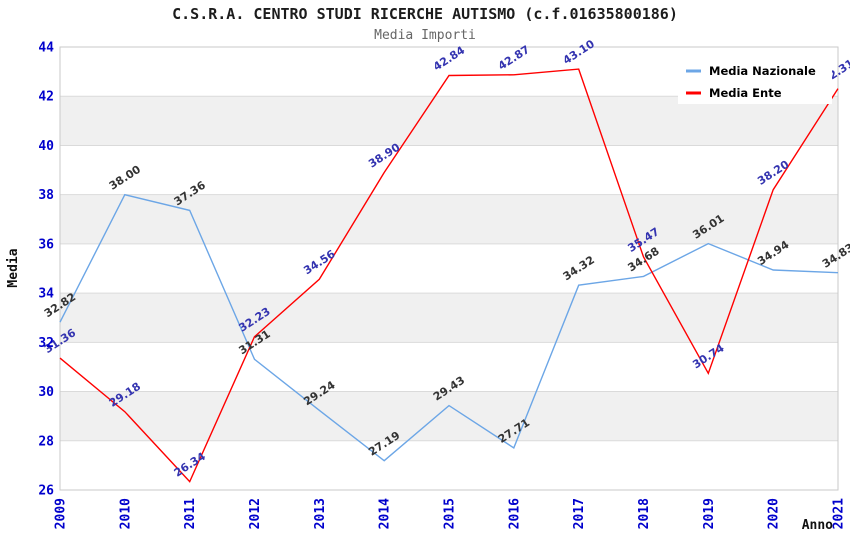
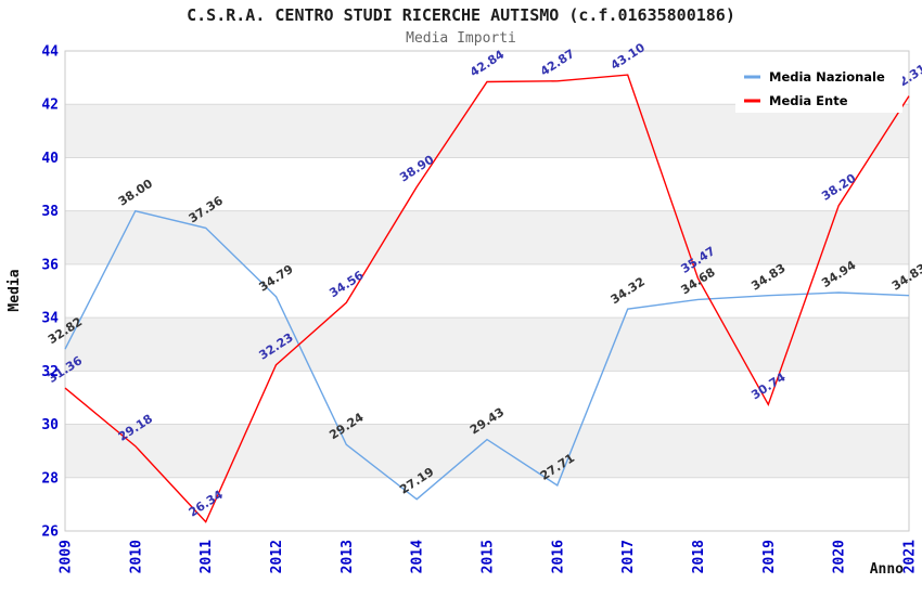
Media Nazionale/2012: 31.31 -> 34.79
Media Nazionale/2019: 36.01 -> 34.83
